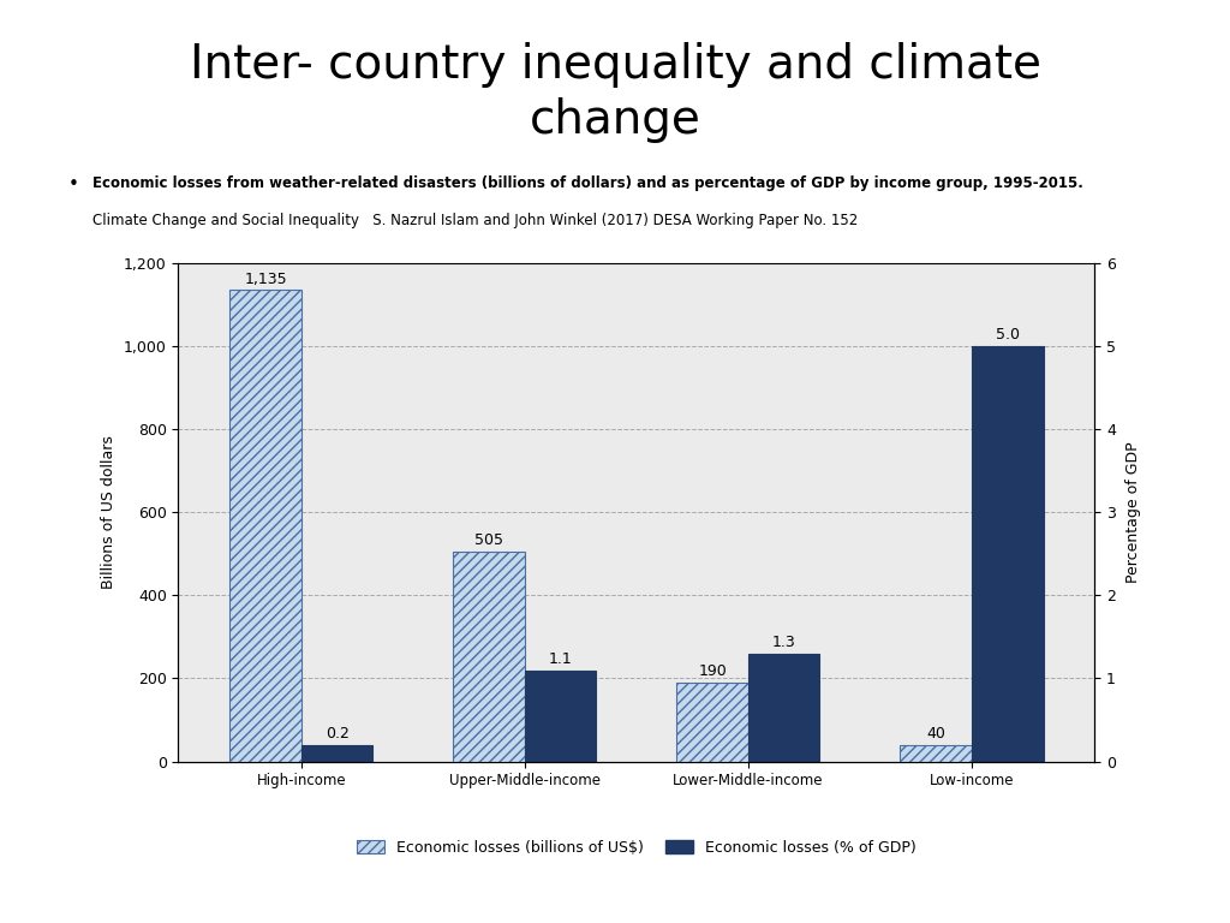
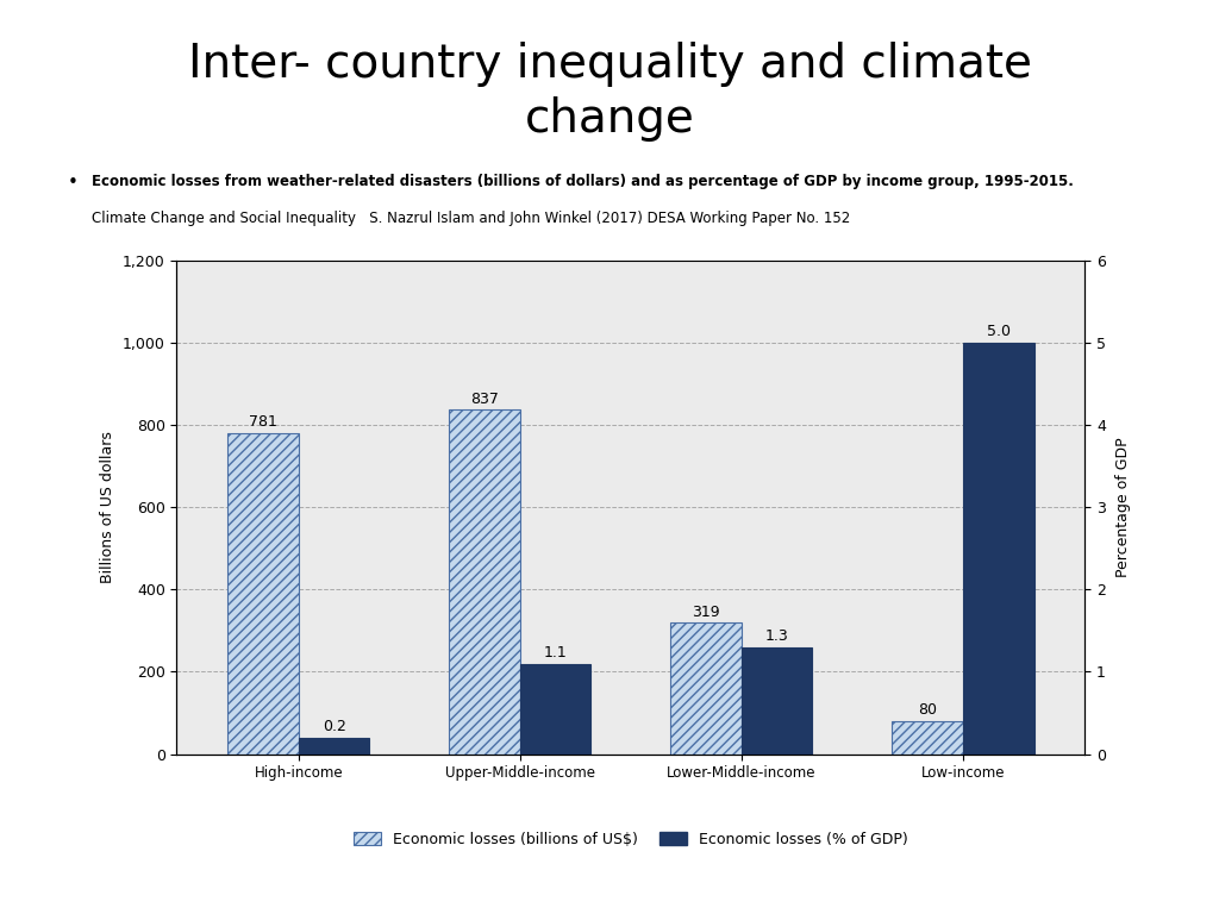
Economic losses (billions of US$)/High-income: 1,135 -> 781
Economic losses (billions of US$)/Upper-Middle-income: 505 -> 837
Economic losses (billions of US$)/Lower-Middle-income: 190 -> 319
Economic losses (billions of US$)/Low-income: 40 -> 80
